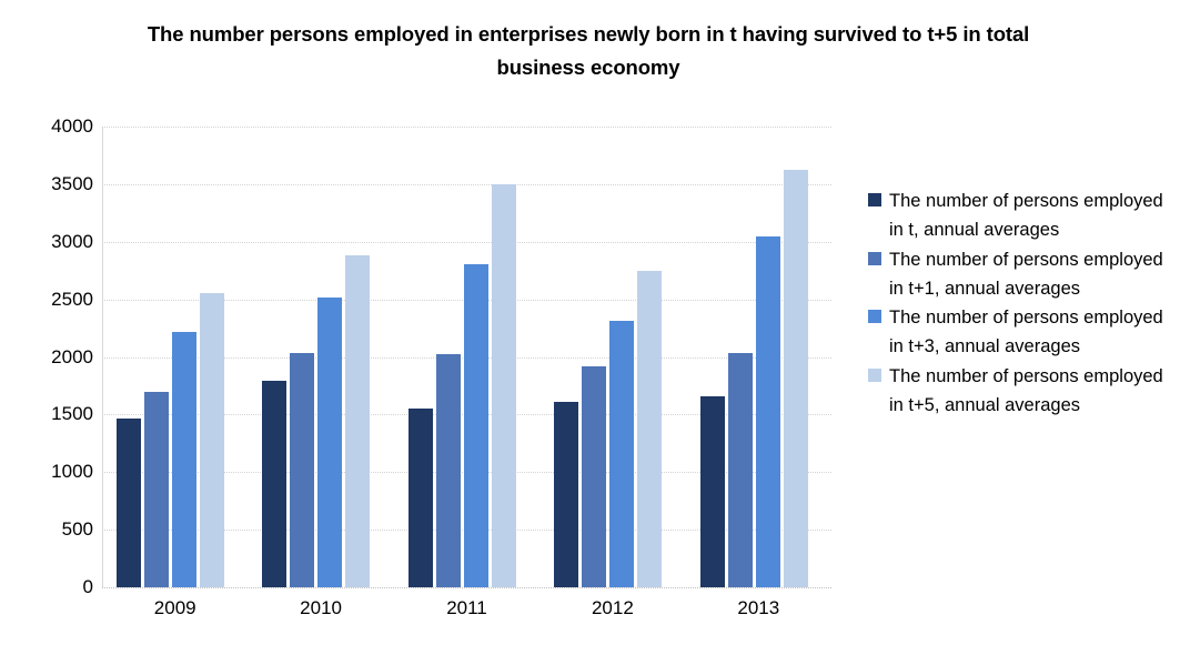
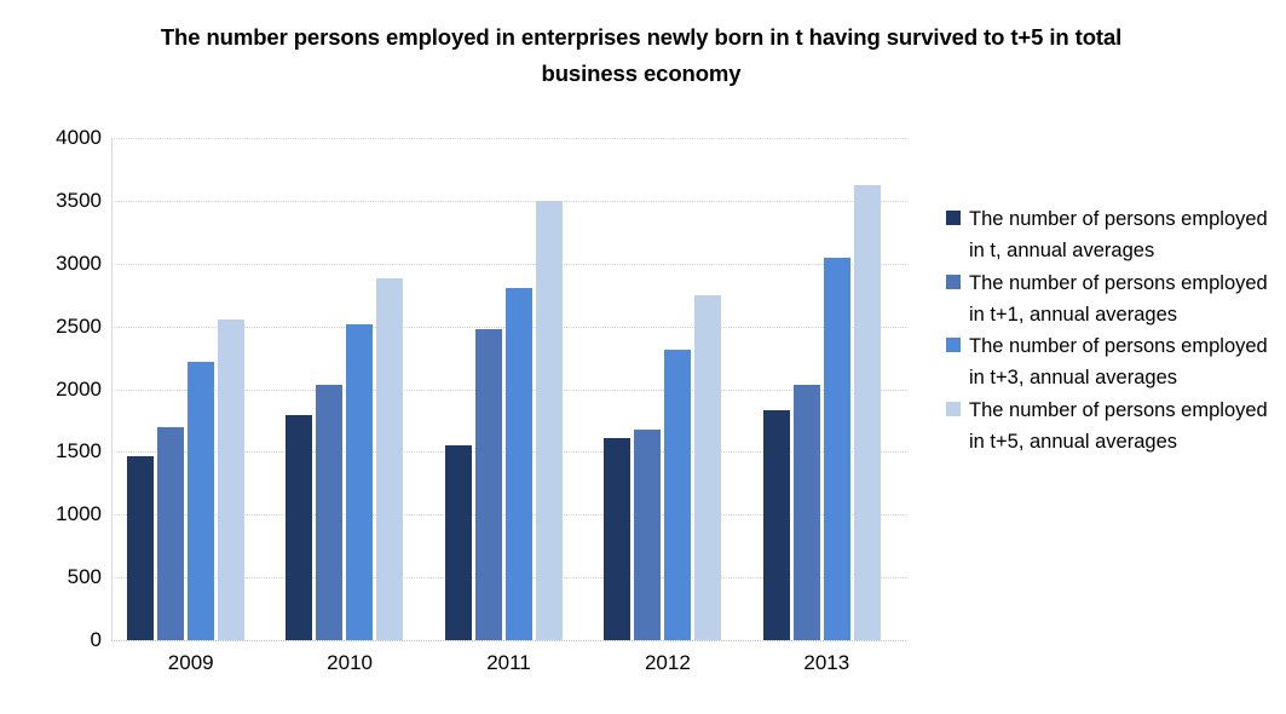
The number of persons employed in t+1, annual averages/2011: 2020 -> 2480
The number of persons employed in t+1, annual averages/2012: 1920 -> 1680
The number of persons employed in t, annual averages/2013: 1660 -> 1830
